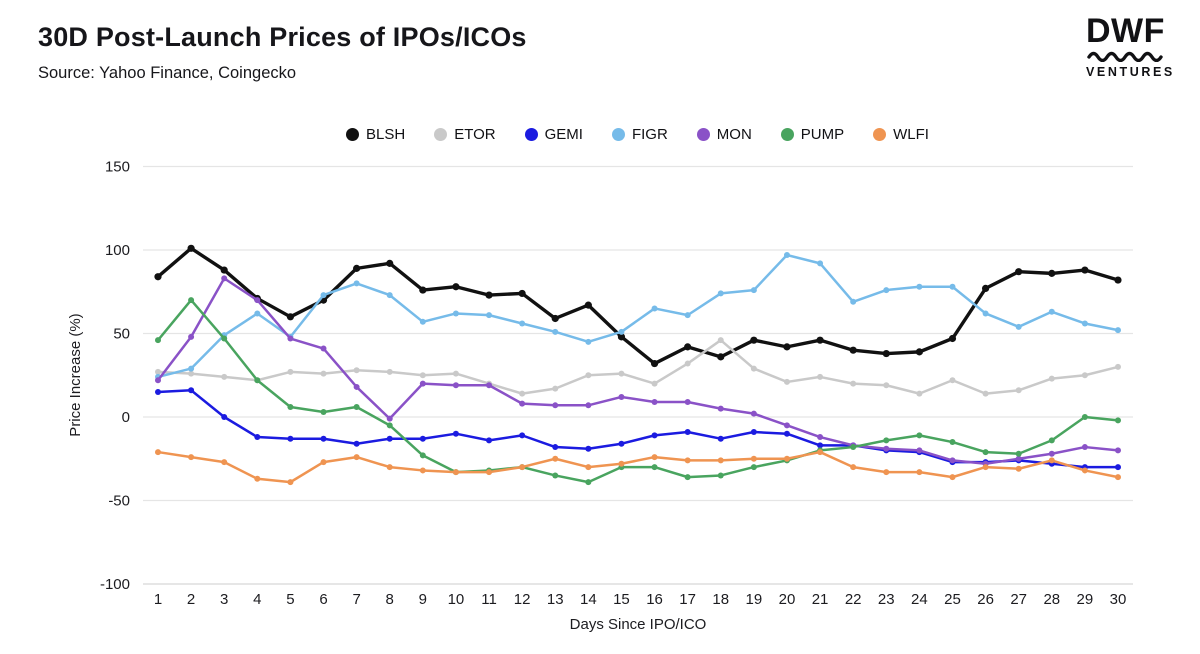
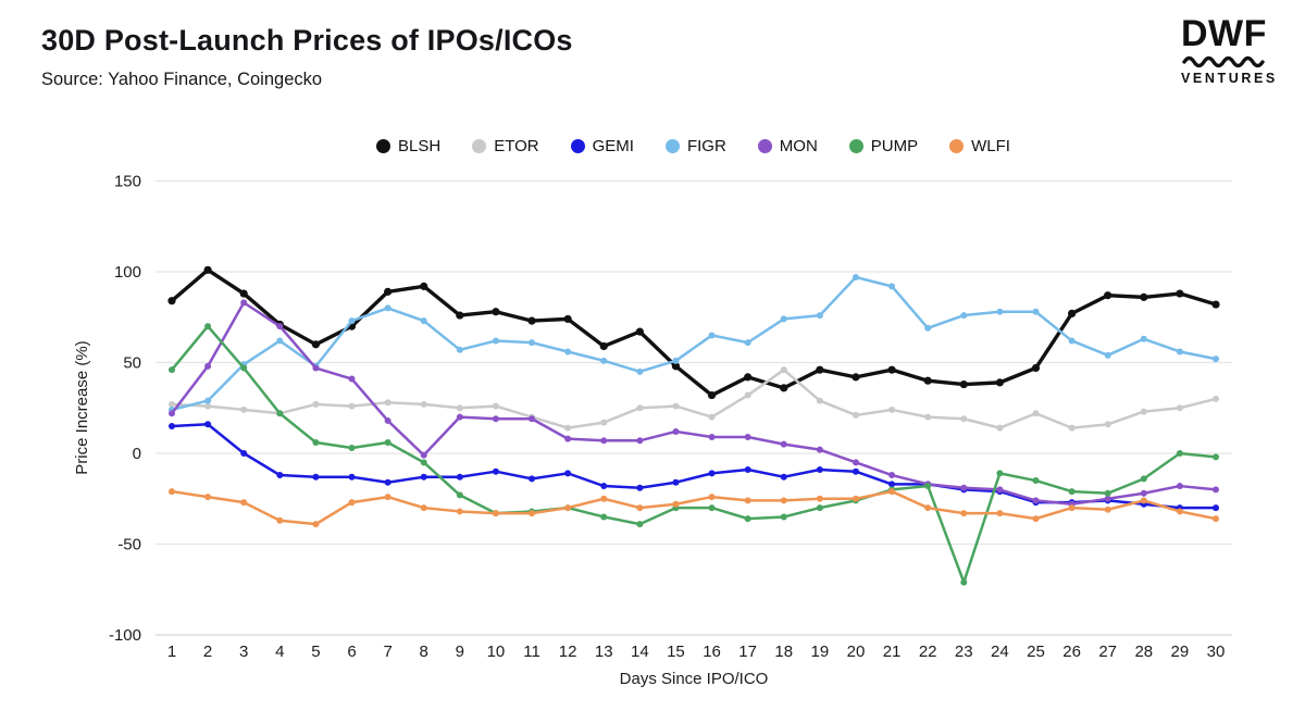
PUMP/23: -14 -> -71
